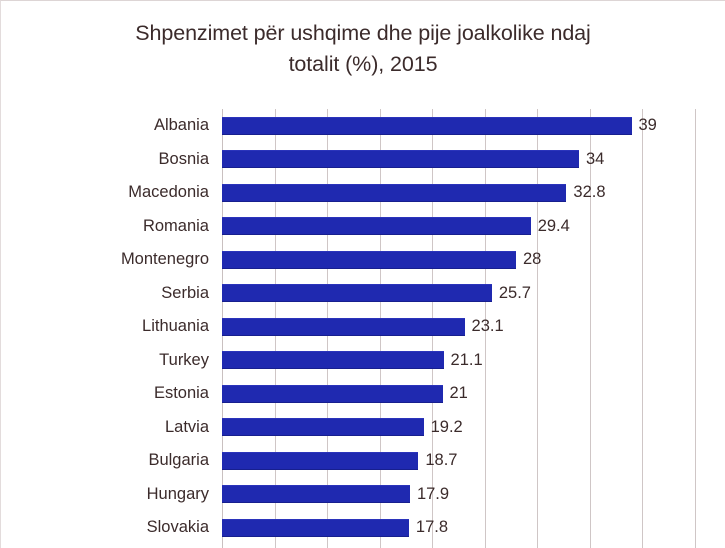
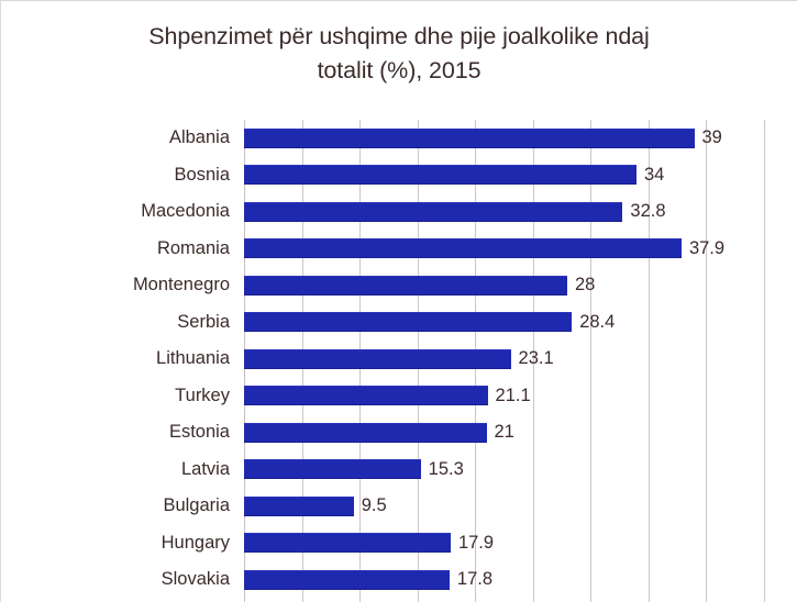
Romania: 29.4 -> 37.9
Serbia: 25.7 -> 28.4
Latvia: 19.2 -> 15.3
Bulgaria: 18.7 -> 9.5
